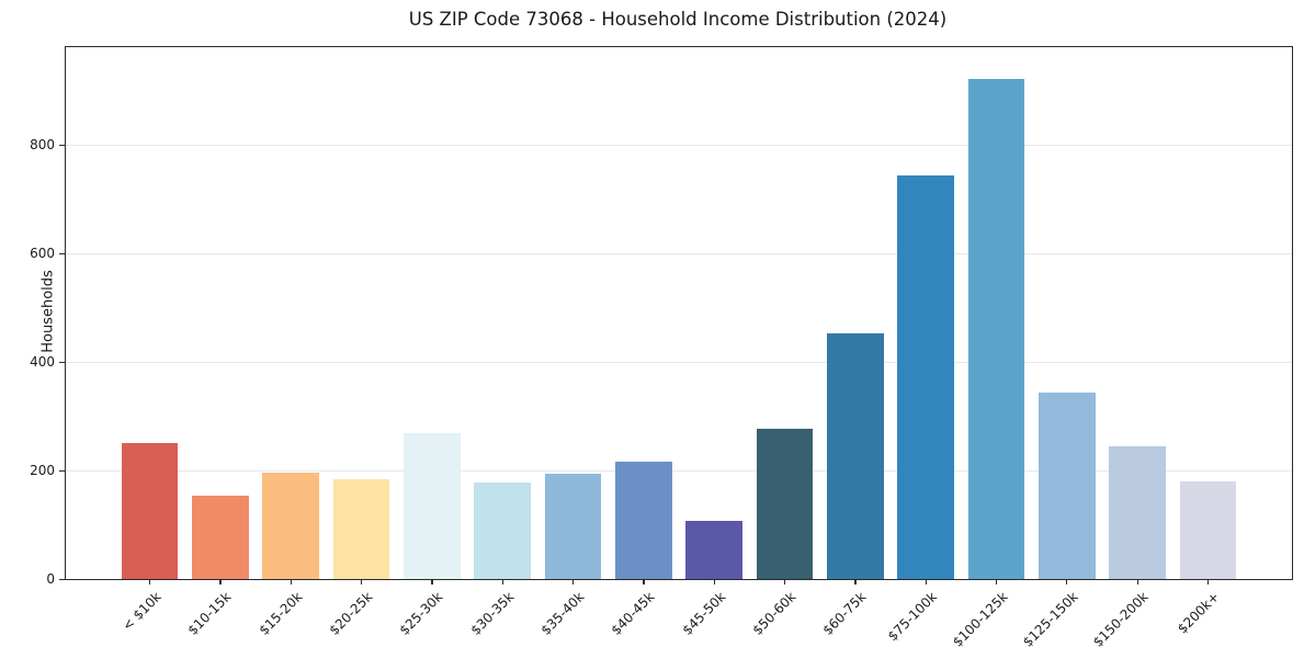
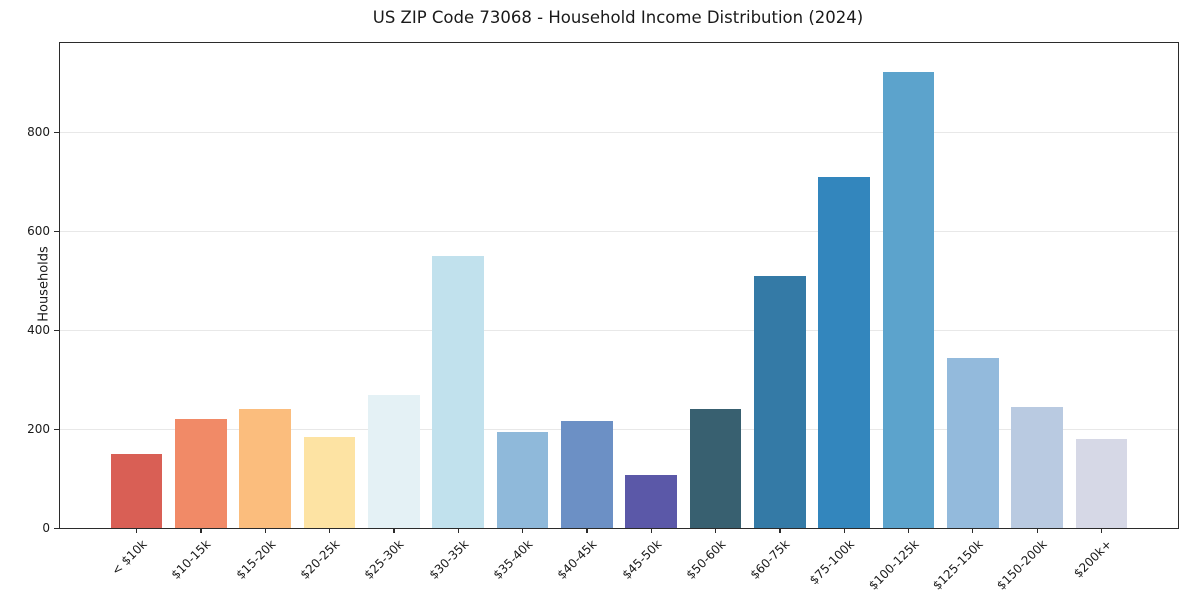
< $10k: 250 -> 150
$10-15k: 150 -> 220
$15-20k: 200 -> 240
$30-35k: 180 -> 550
$50-60k: 280 -> 240
$60-75k: 450 -> 510
$75-100k: 740 -> 710
